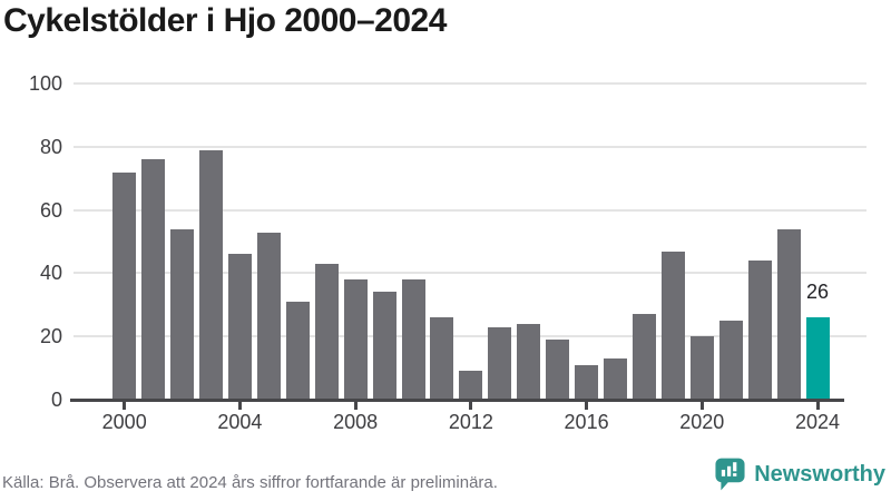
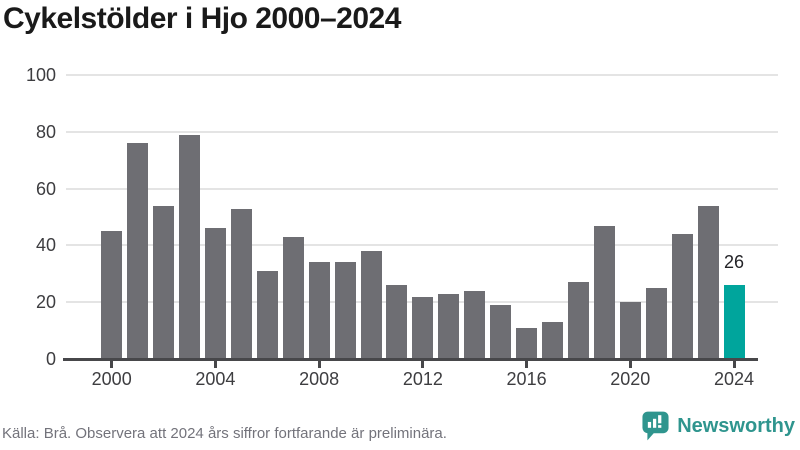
2000: 72 -> 45
2008: 38 -> 34
2012: 9 -> 22
